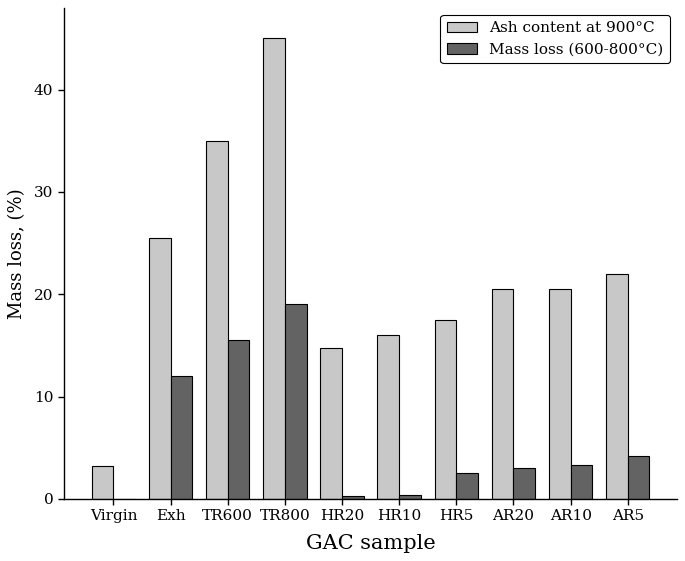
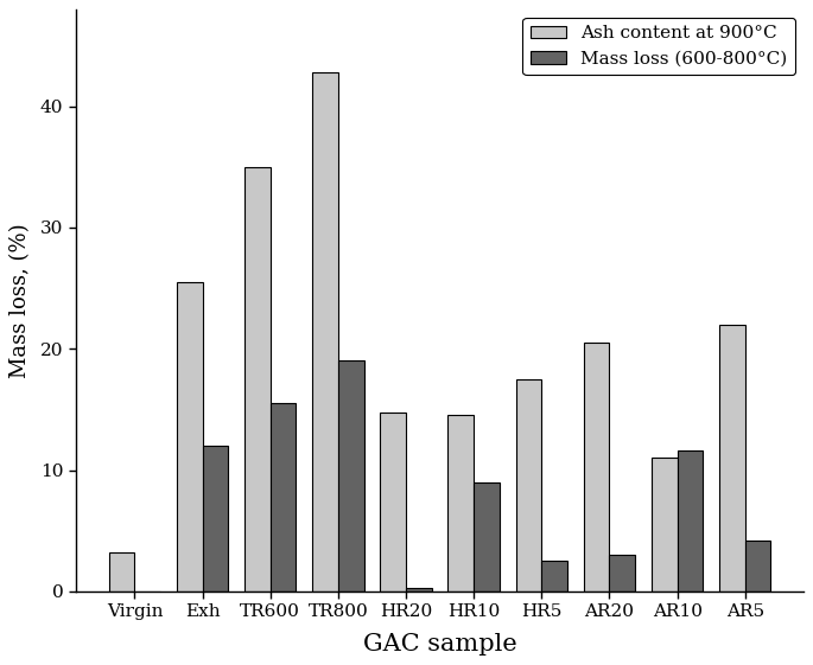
Ash content at 900°C/TR800: 45.0 -> 42.8
Ash content at 900°C/HR10: 16.0 -> 14.5
Mass loss (600-800°C)/HR10: 0.4 -> 9.0
Ash content at 900°C/AR10: 20.5 -> 11.0
Mass loss (600-800°C)/AR10: 3.3 -> 11.6
